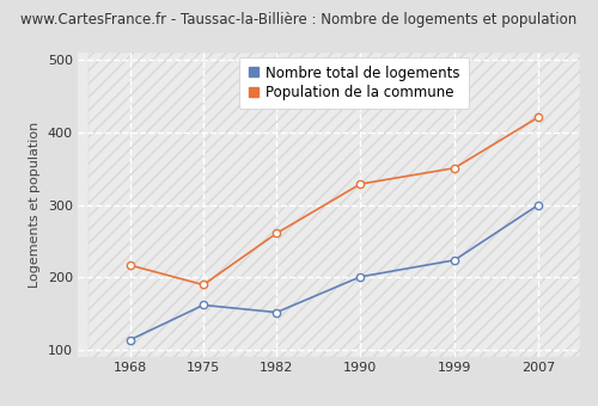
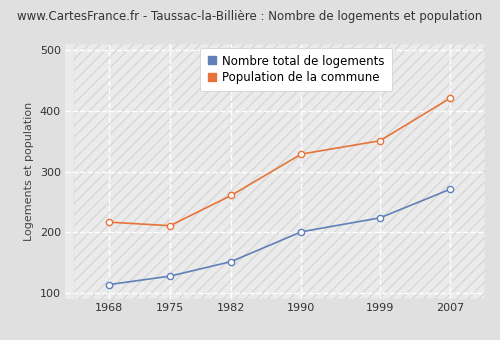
Nombre total de logements/1975: 162 -> 128
Population de la commune/1975: 190 -> 211
Nombre total de logements/2007: 300 -> 271
